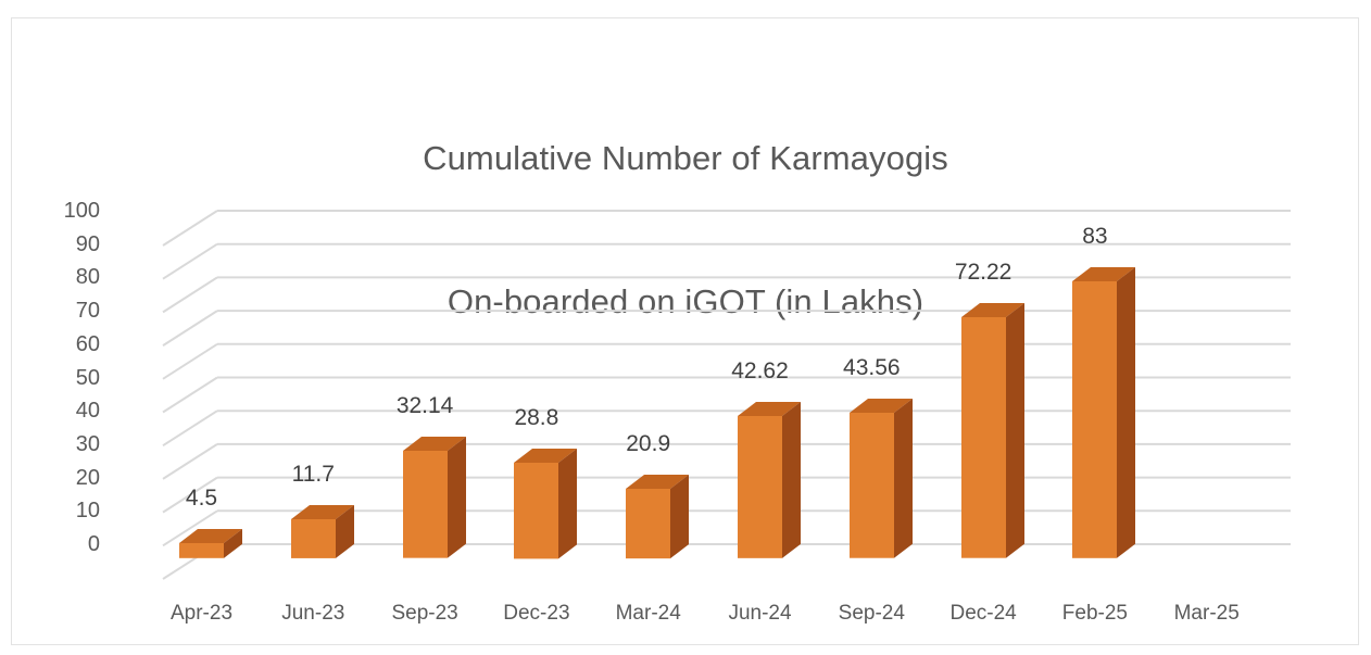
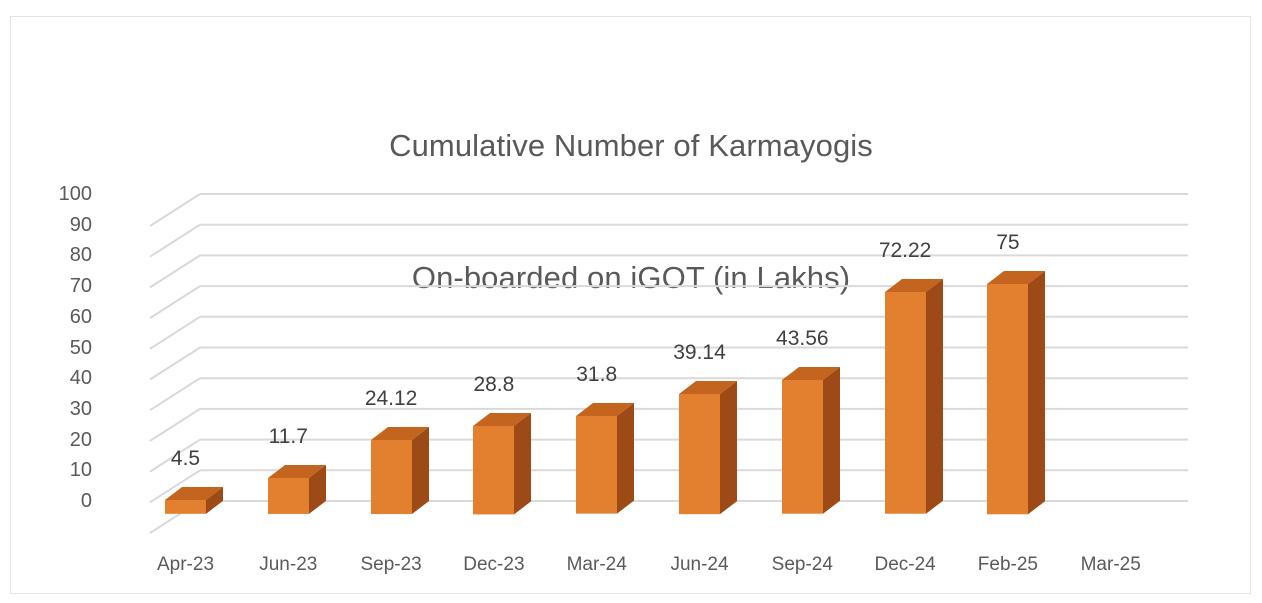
Sep-23: 32.14 -> 24.12
Mar-24: 20.9 -> 31.8
Jun-24: 42.62 -> 39.14
Feb-25: 83 -> 75
